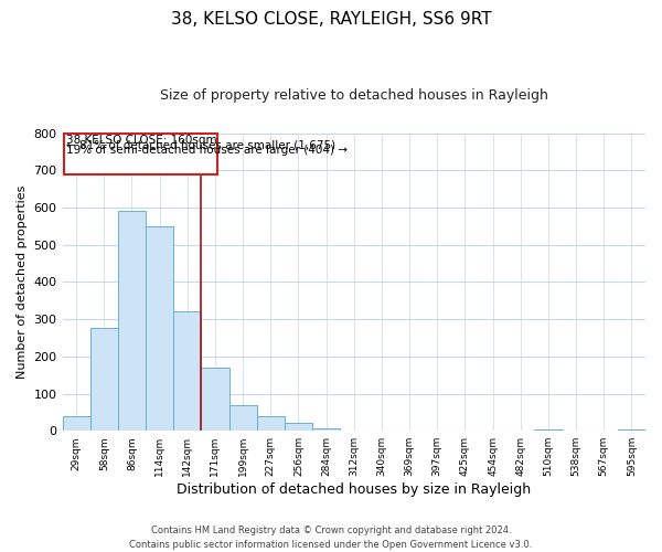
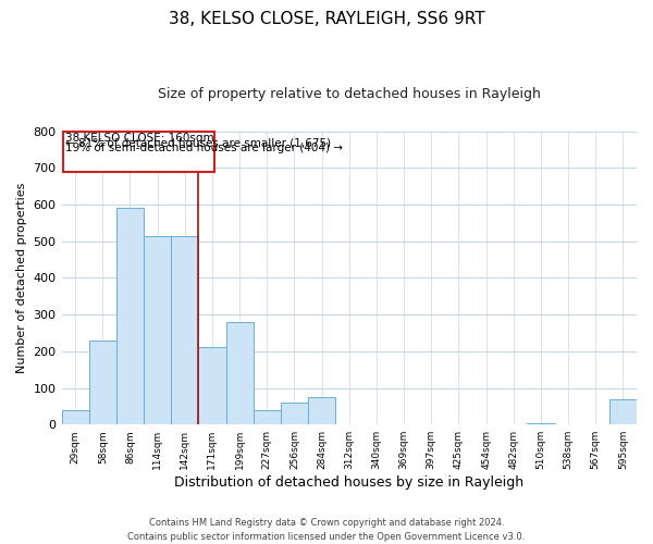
58sqm: 278 -> 230
114sqm: 548 -> 515
142sqm: 320 -> 515
171sqm: 170 -> 210
199sqm: 68 -> 280
256sqm: 20 -> 60
284sqm: 8 -> 75
595sqm: 5 -> 70
